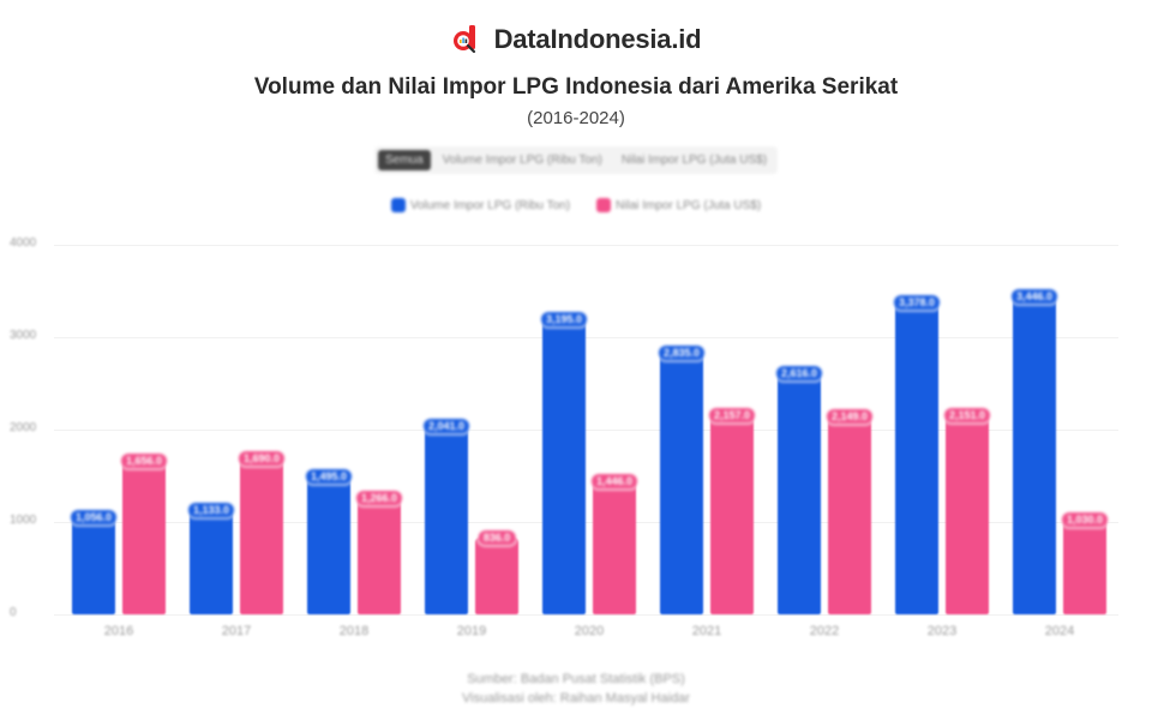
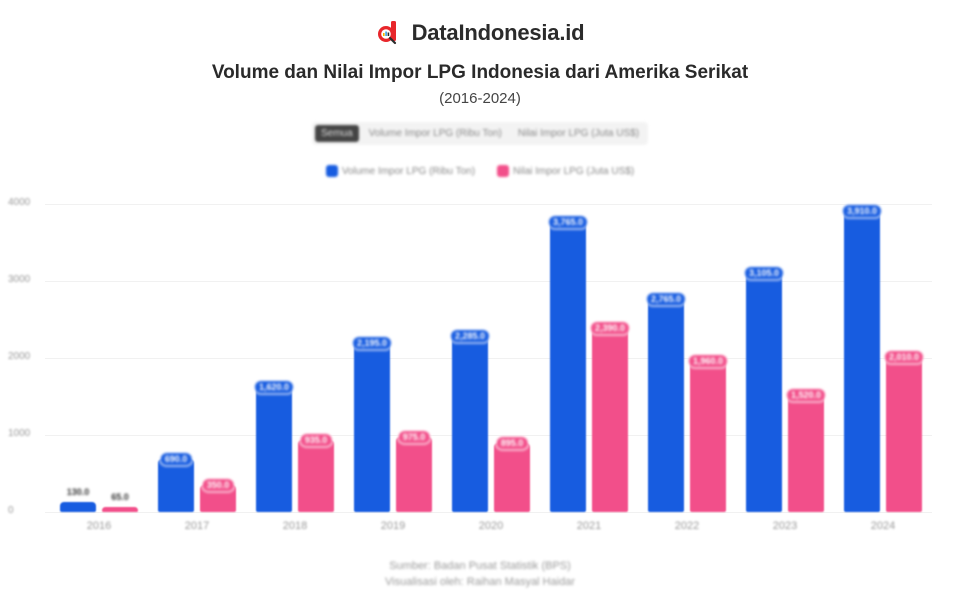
Volume Impor LPG (Ribu Ton)/2016: 1,056.0 -> 130.0
Nilai Impor LPG (Juta US$)/2016: 1,656.0 -> 65.0
Volume Impor LPG (Ribu Ton)/2017: 1,133.0 -> 690.0
Nilai Impor LPG (Juta US$)/2017: 1,690.0 -> 350.0
Volume Impor LPG (Ribu Ton)/2018: 1,495.0 -> 1,620.0
Nilai Impor LPG (Juta US$)/2018: 1,266.0 -> 935.0
Volume Impor LPG (Ribu Ton)/2019: 2,041.0 -> 2,195.0
Nilai Impor LPG (Juta US$)/2019: 836.0 -> 975.0
Volume Impor LPG (Ribu Ton)/2020: 3,195.0 -> 2,285.0
Nilai Impor LPG (Juta US$)/2020: 1,446.0 -> 895.0
Volume Impor LPG (Ribu Ton)/2021: 2,835.0 -> 3,765.0
Nilai Impor LPG (Juta US$)/2021: 2,157.0 -> 2,390.0
Volume Impor LPG (Ribu Ton)/2022: 2,616.0 -> 2,765.0
Nilai Impor LPG (Juta US$)/2022: 2,149.0 -> 1,960.0
Volume Impor LPG (Ribu Ton)/2023: 3,378.0 -> 3,105.0
Nilai Impor LPG (Juta US$)/2023: 2,151.0 -> 1,520.0
Volume Impor LPG (Ribu Ton)/2024: 3,446.0 -> 3,910.0
Nilai Impor LPG (Juta US$)/2024: 1,030.0 -> 2,010.0
